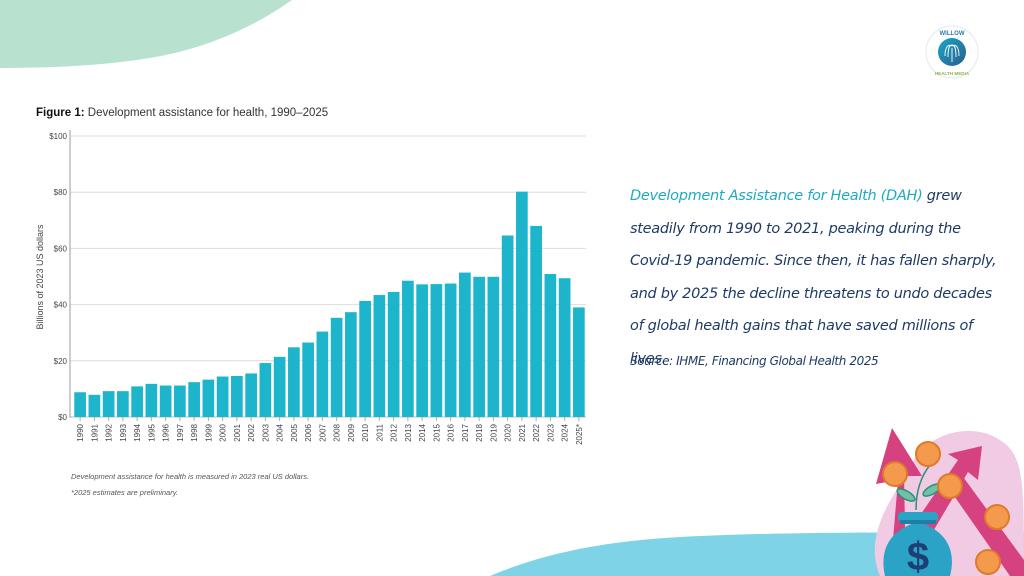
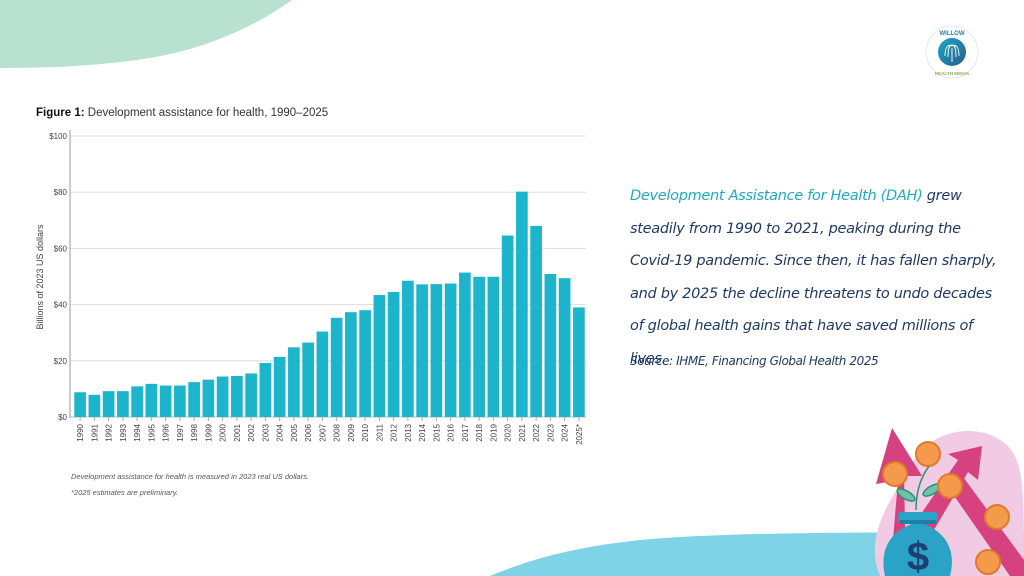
2010: $41 -> $38
